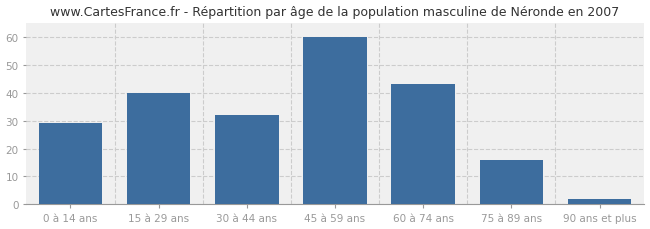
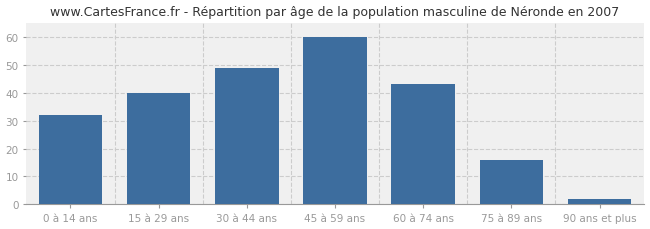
0 à 14 ans: 29 -> 32
30 à 44 ans: 32 -> 49
